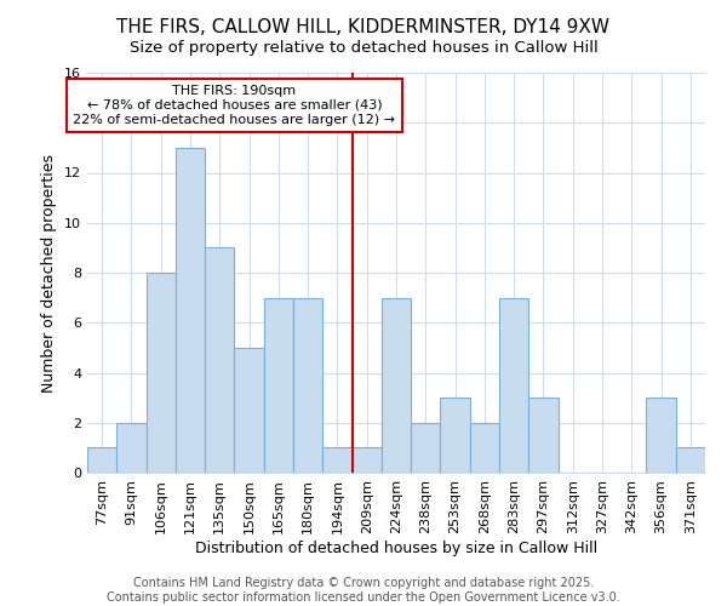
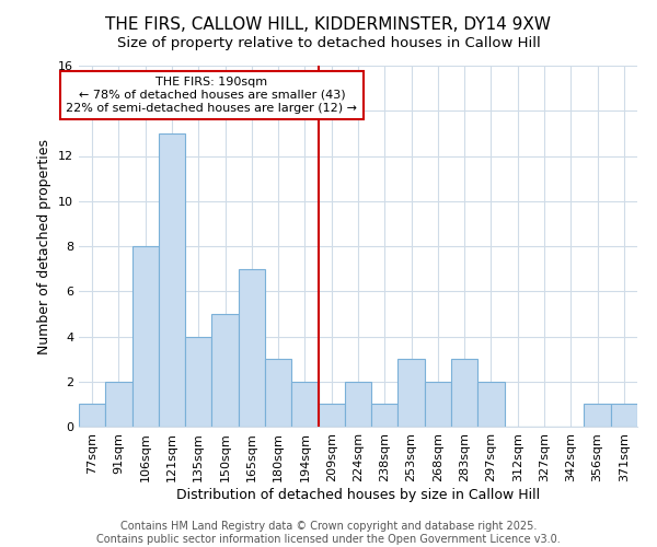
135sqm: 9 -> 4
180sqm: 7 -> 3
194sqm: 1 -> 2
224sqm: 7 -> 2
238sqm: 2 -> 1
283sqm: 7 -> 3
297sqm: 3 -> 2
356sqm: 3 -> 1
